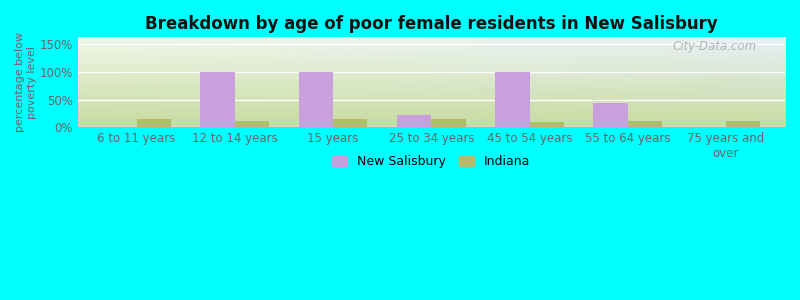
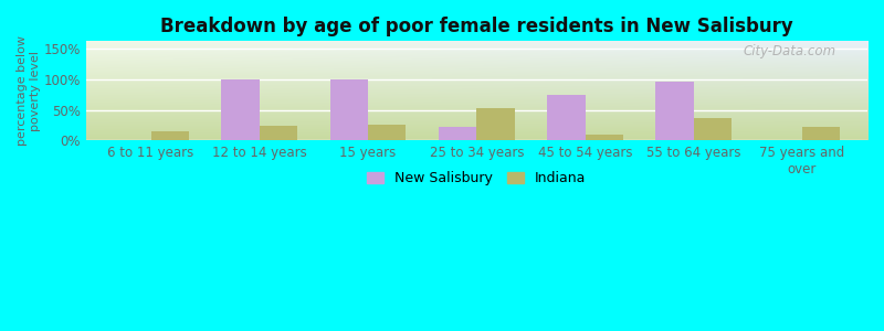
Indiana/12 to 14 years: 12% -> 24%
Indiana/15 years: 14% -> 26%
Indiana/25 to 34 years: 15% -> 52%
New Salisbury/45 to 54 years: 100% -> 74%
New Salisbury/55 to 64 years: 43% -> 96%
Indiana/55 to 64 years: 12% -> 36%
Indiana/75 years and over: 12% -> 22%
